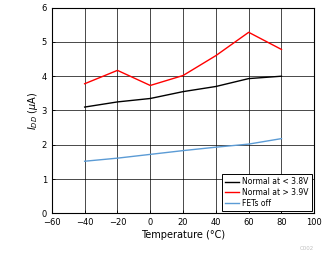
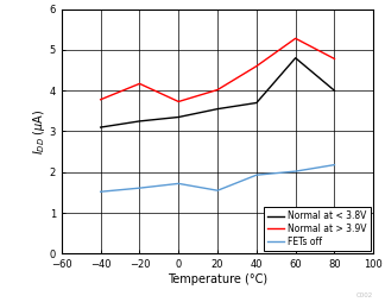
FETs off/20: 1.83 -> 1.55
Normal at < 3.8V/60: 3.93 -> 4.80
